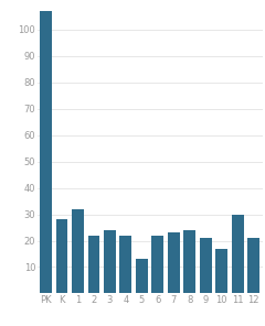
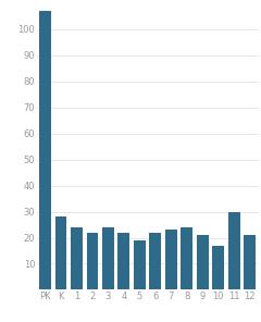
1: 32 -> 24
5: 13 -> 19
